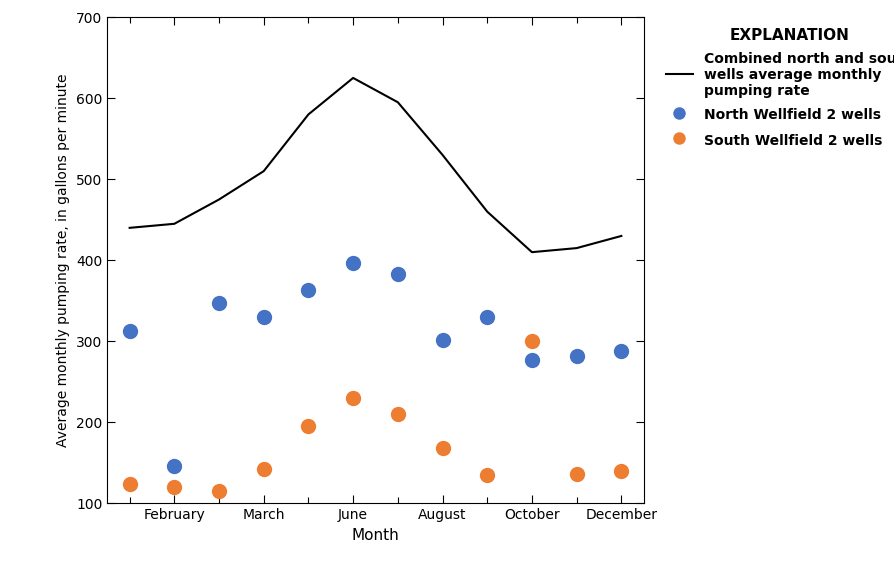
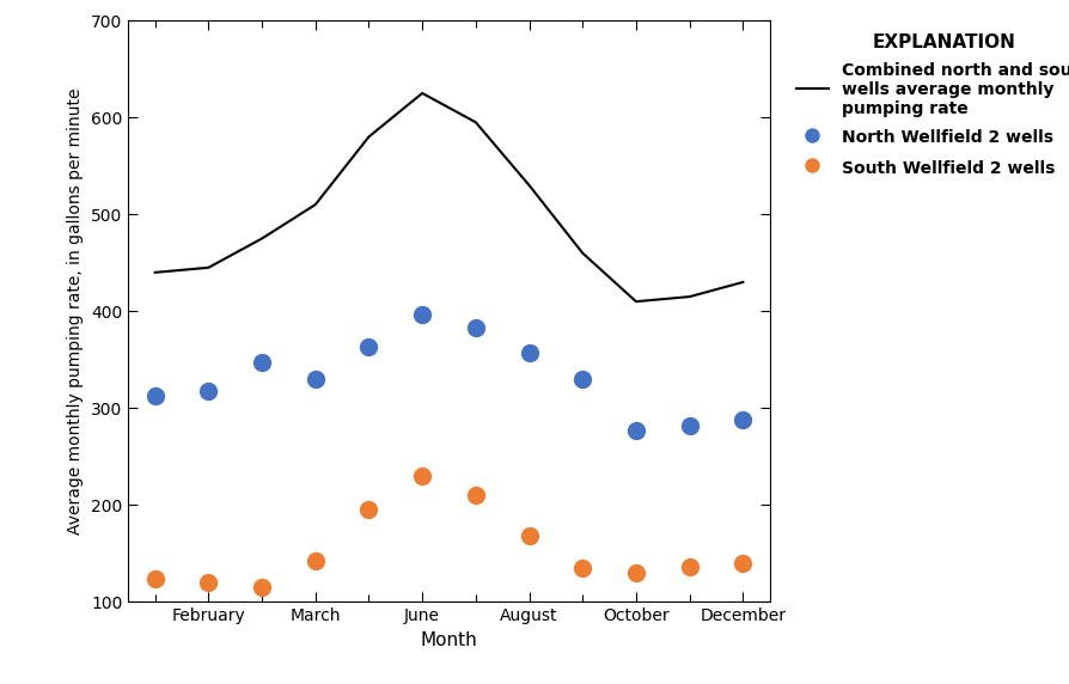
North Wellfield 2 wells/February: 146 -> 318
North Wellfield 2 wells/August: 302 -> 357
South Wellfield 2 wells/October: 300 -> 130
